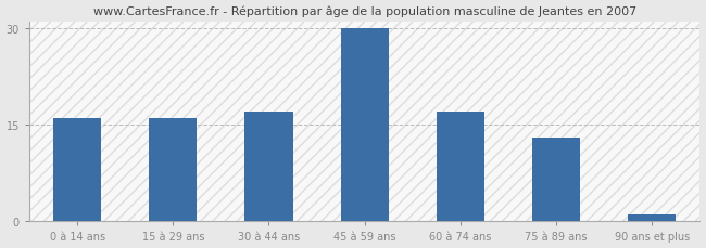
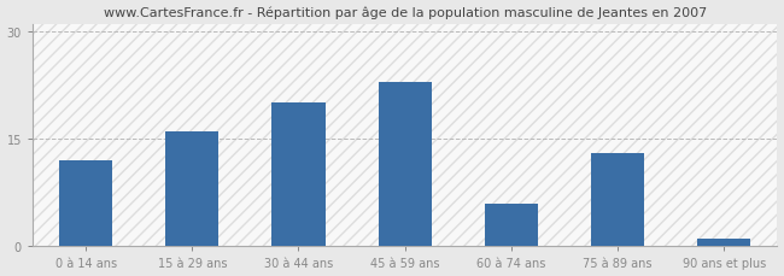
0 à 14 ans: 16 -> 12
30 à 44 ans: 17 -> 20
45 à 59 ans: 30 -> 23
60 à 74 ans: 17 -> 6
